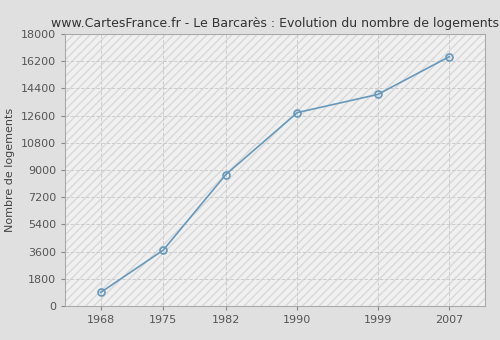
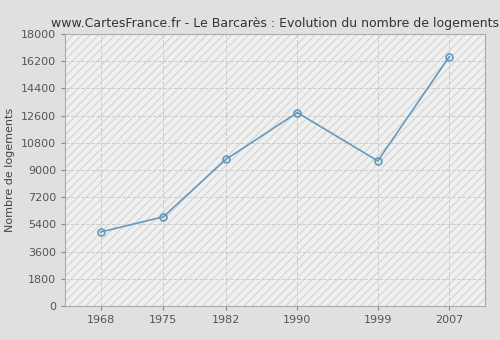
1968: 900 -> 4900
1975: 3700 -> 5900
1982: 8700 -> 9700
1999: 14000 -> 9600
